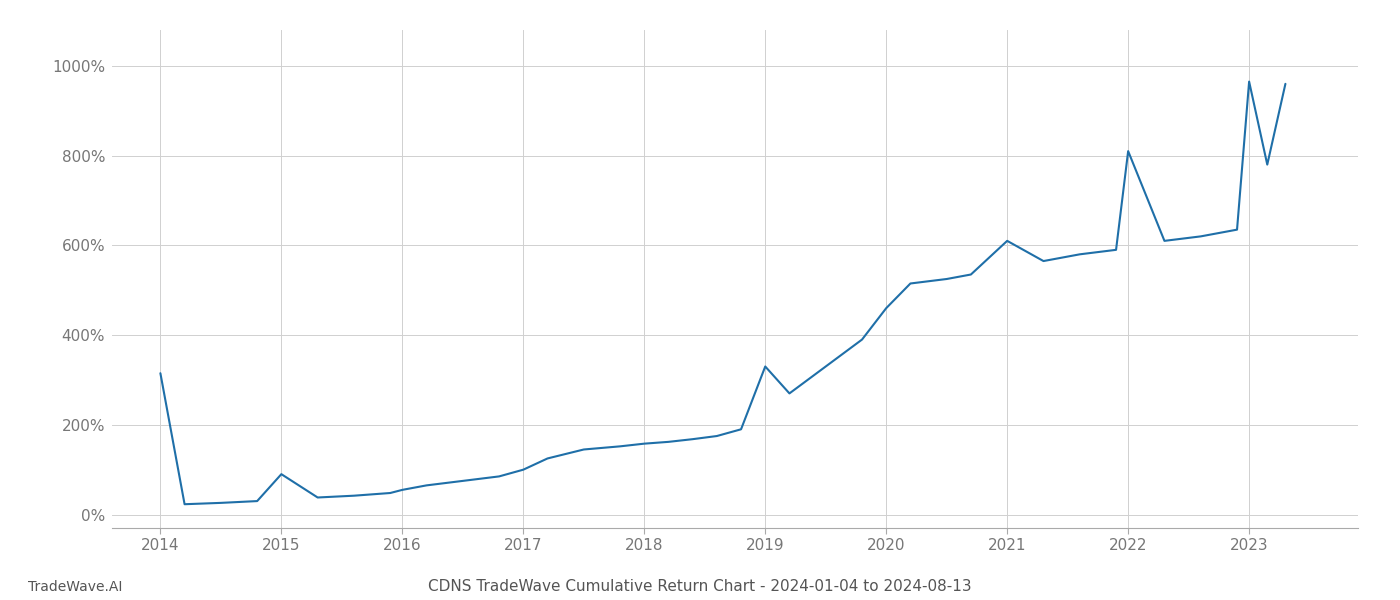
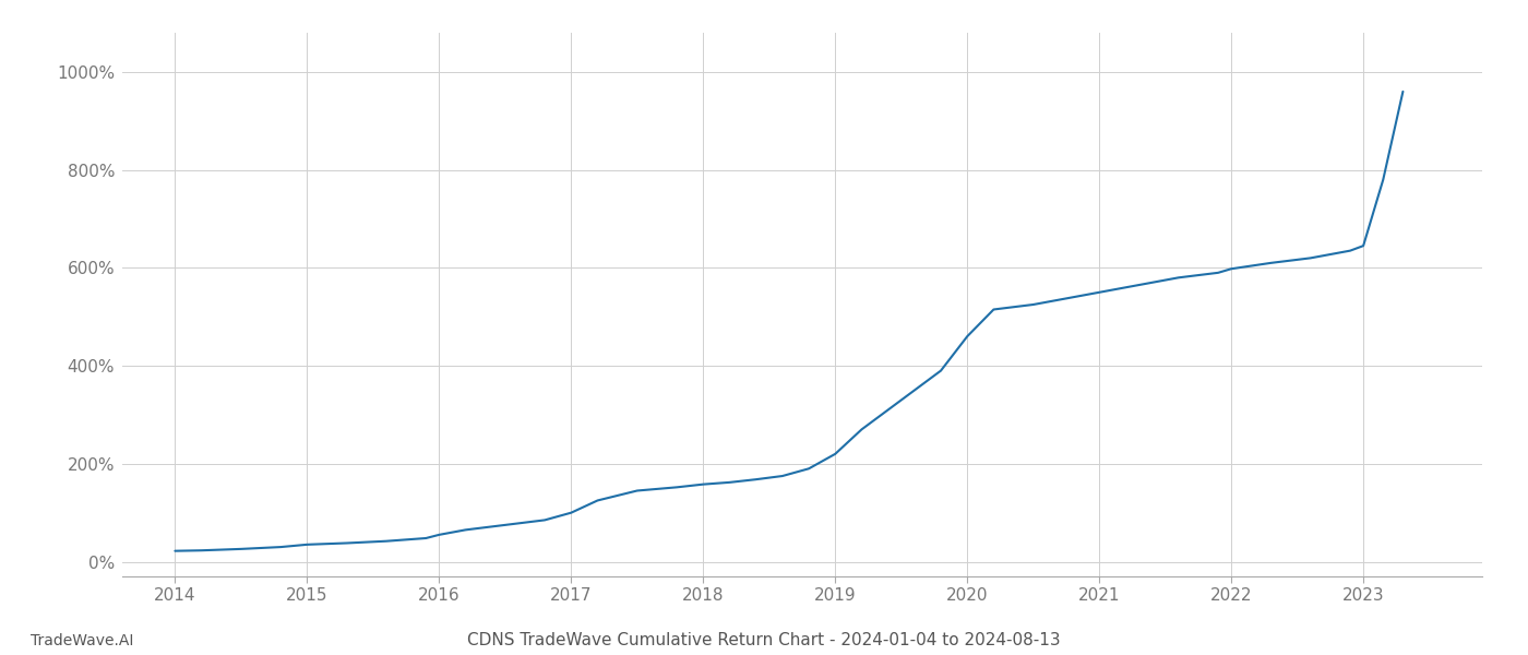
2014: 315% -> 22%
2015: 90% -> 35%
2019: 330% -> 220%
2021: 610% -> 550%
2022: 810% -> 598%
2023: 965% -> 645%
